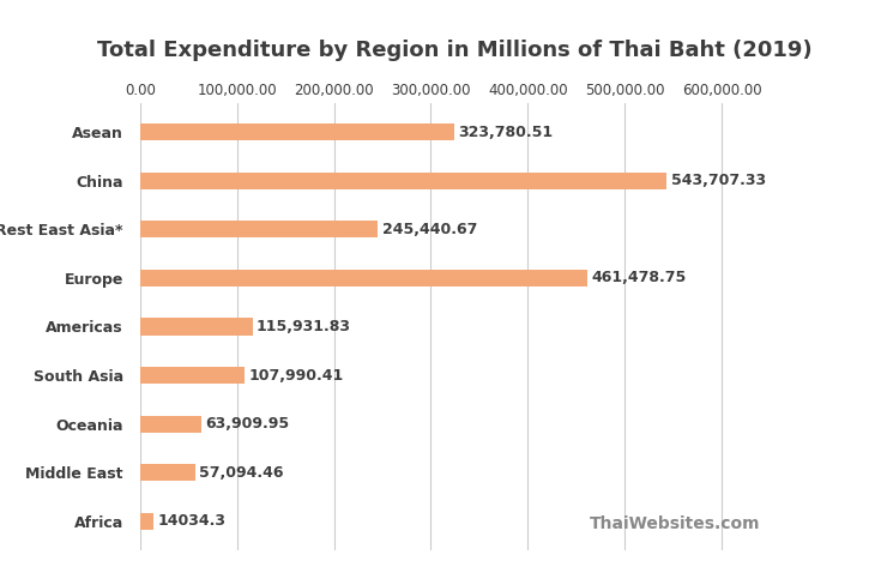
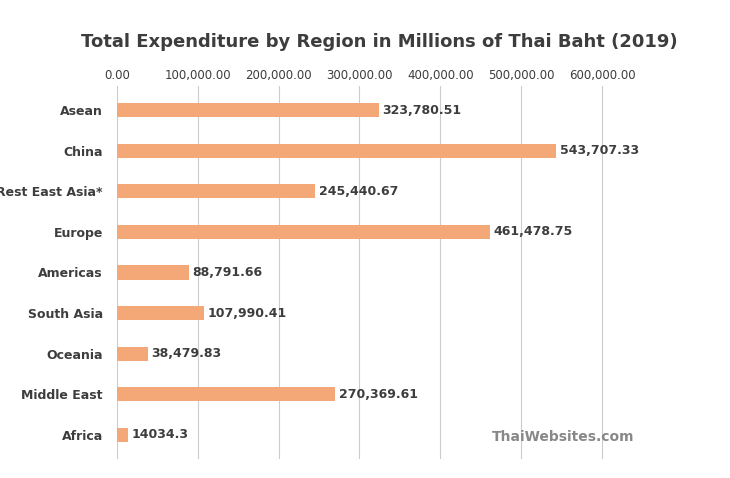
Americas: 115,931.83 -> 88,791.66
Oceania: 63,909.95 -> 38,479.83
Middle East: 57,094.46 -> 270,369.61
